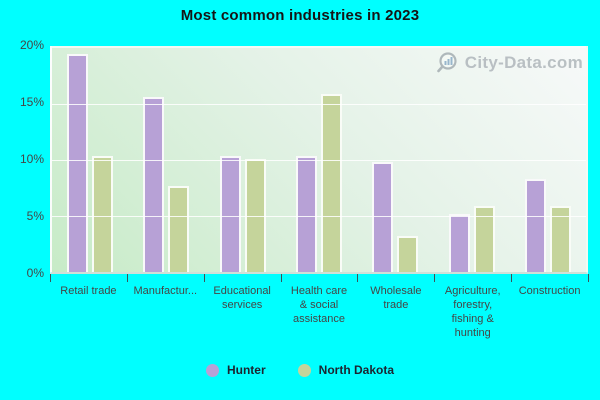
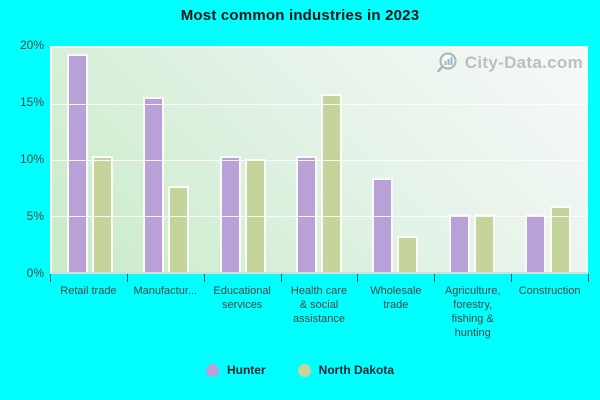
Hunter/Wholesale trade: 9.8% -> 8.4%
North Dakota/Agriculture, forestry, fishing & hunting: 5.9% -> 5.2%
Hunter/Construction: 8.3% -> 5.2%
